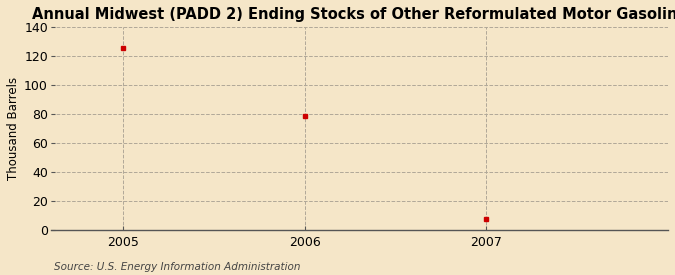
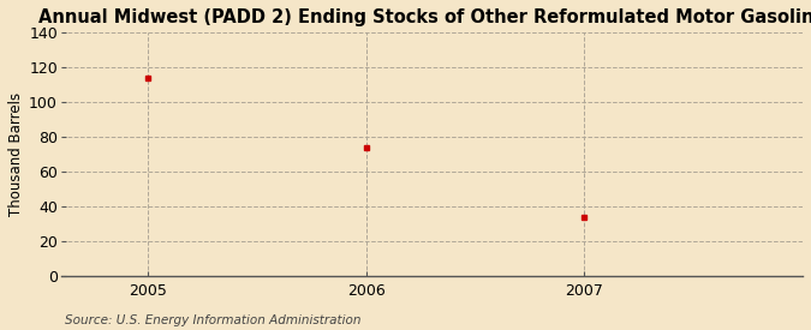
2005: 126 -> 114
2006: 79 -> 74
2007: 8 -> 34
